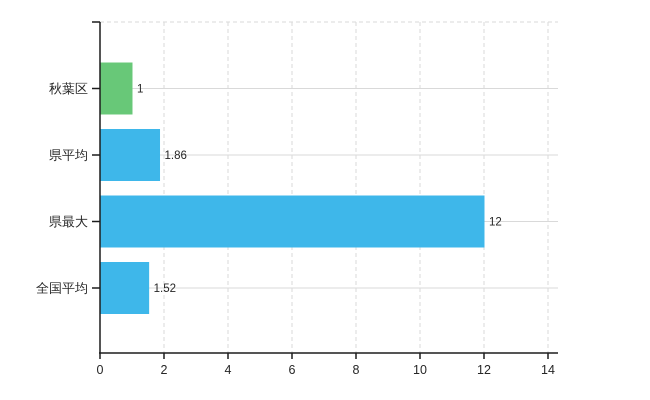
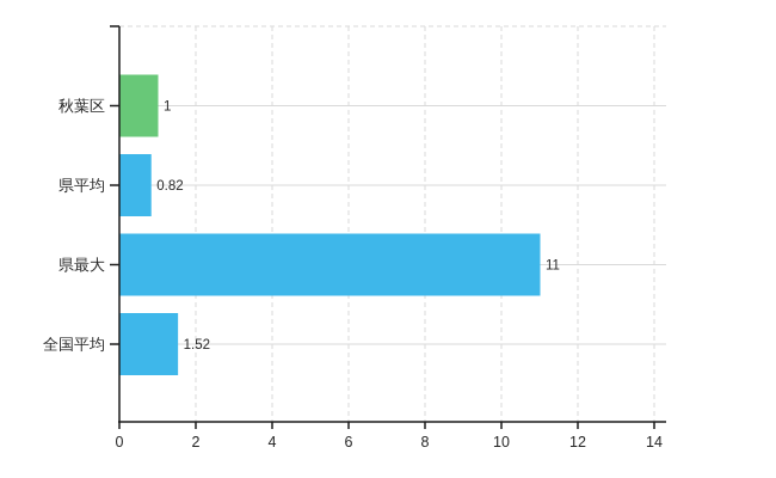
県平均: 1.86 -> 0.82
県最大: 12 -> 11
